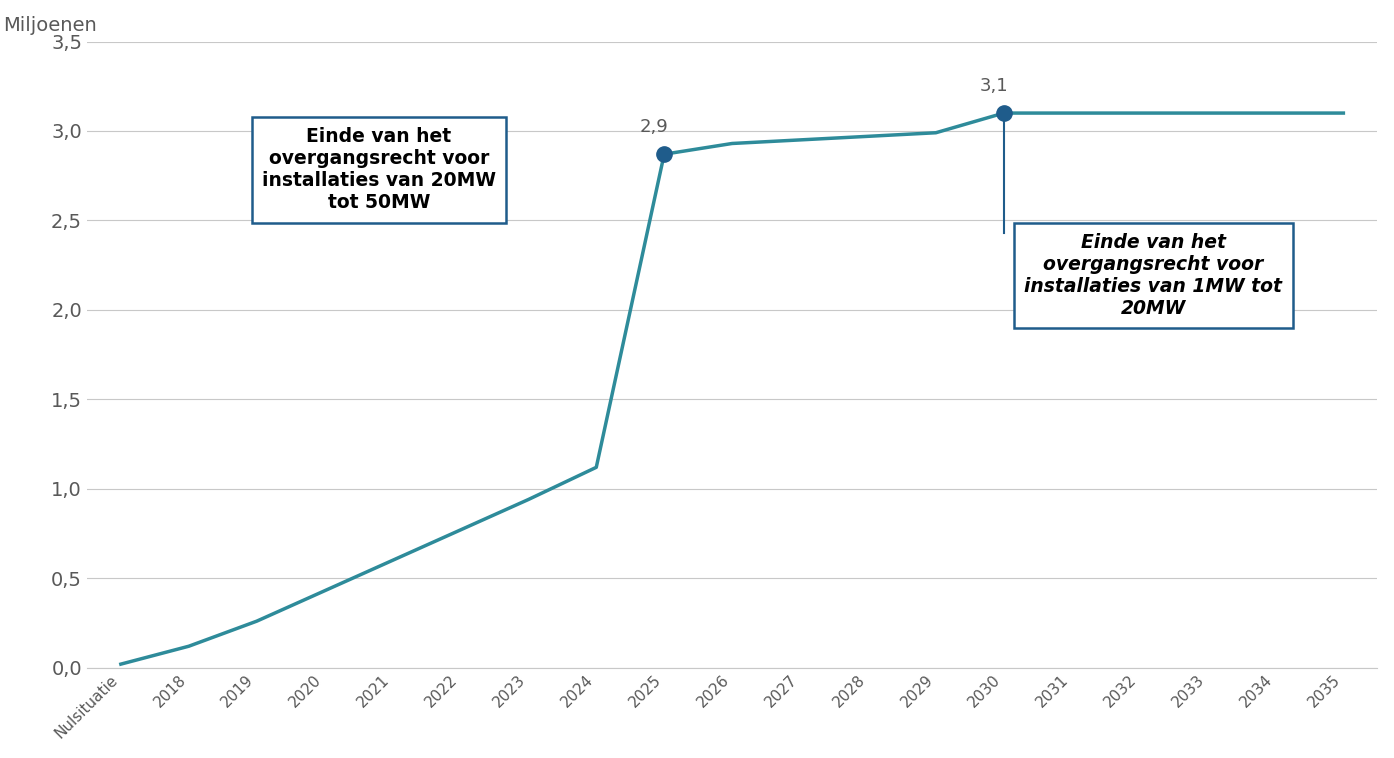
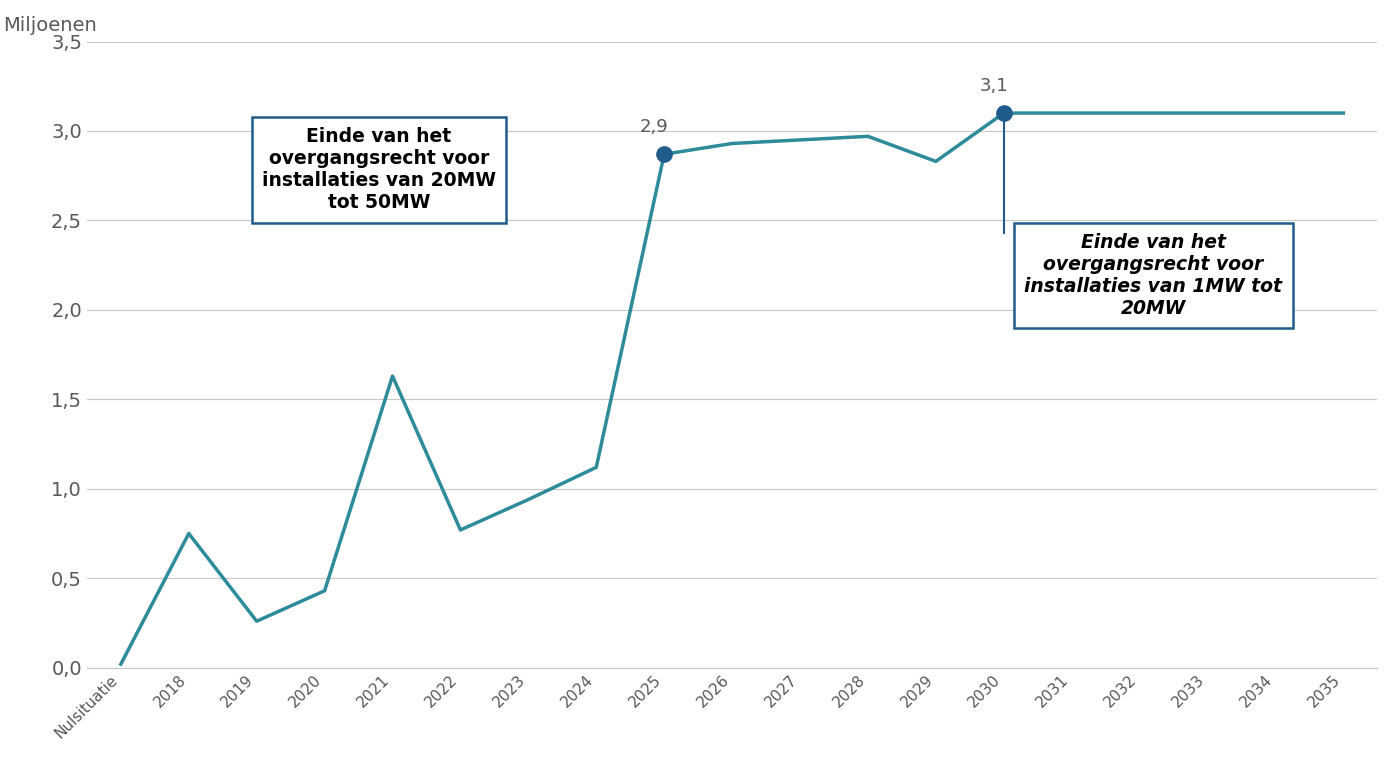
2018: 0,12 -> 0,75
2021: 0,60 -> 1,63
2029: 2,99 -> 2,83
